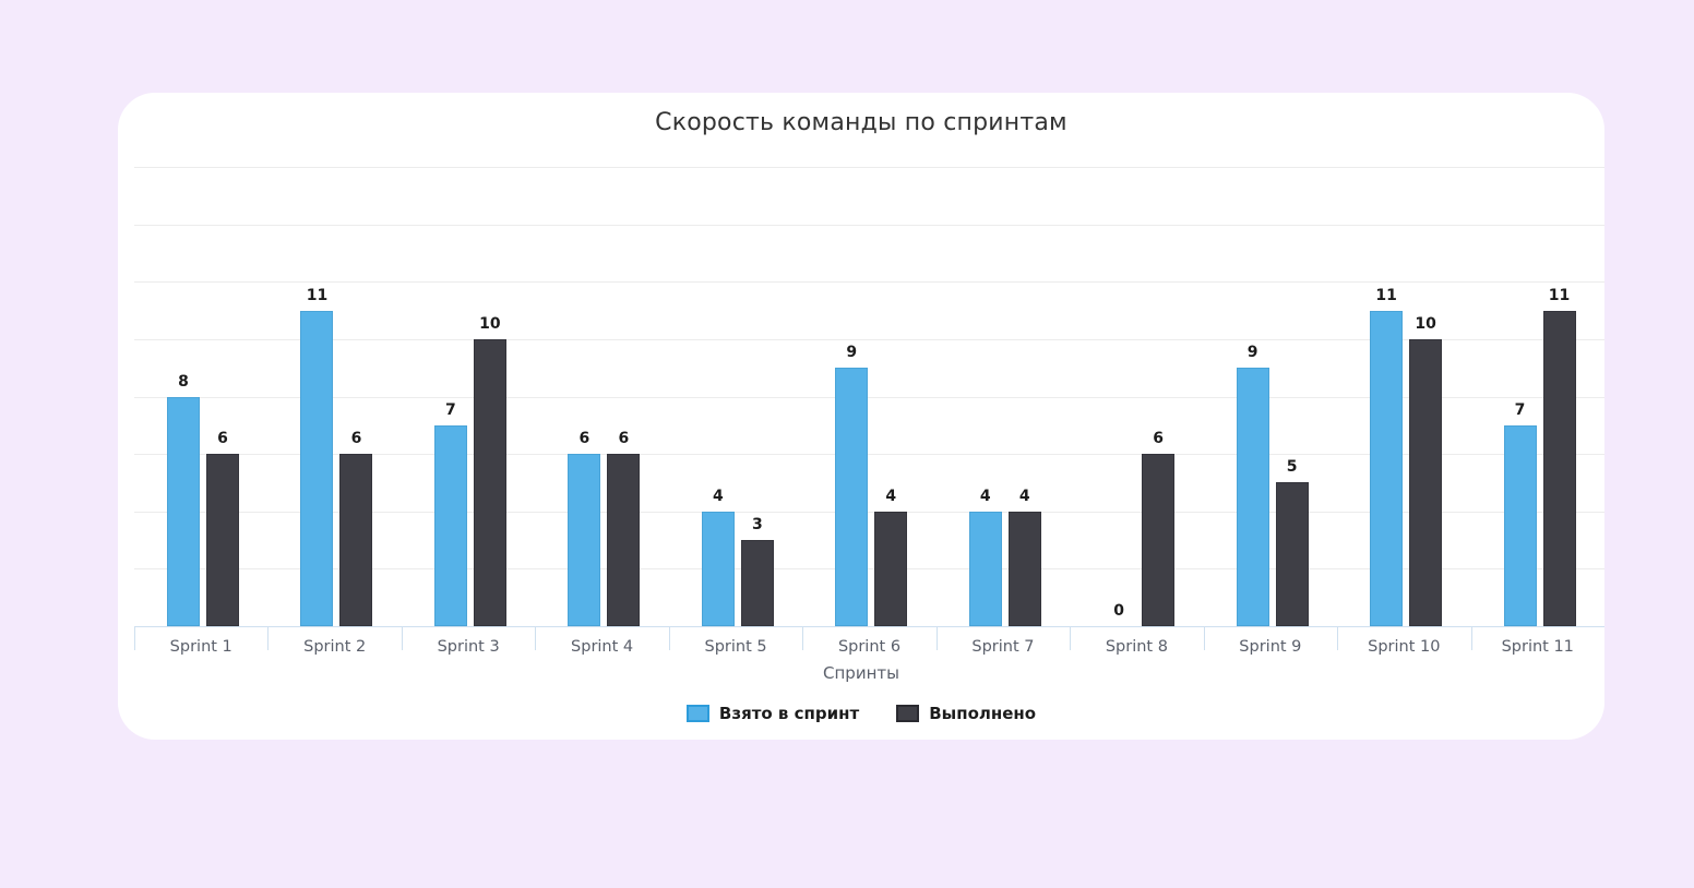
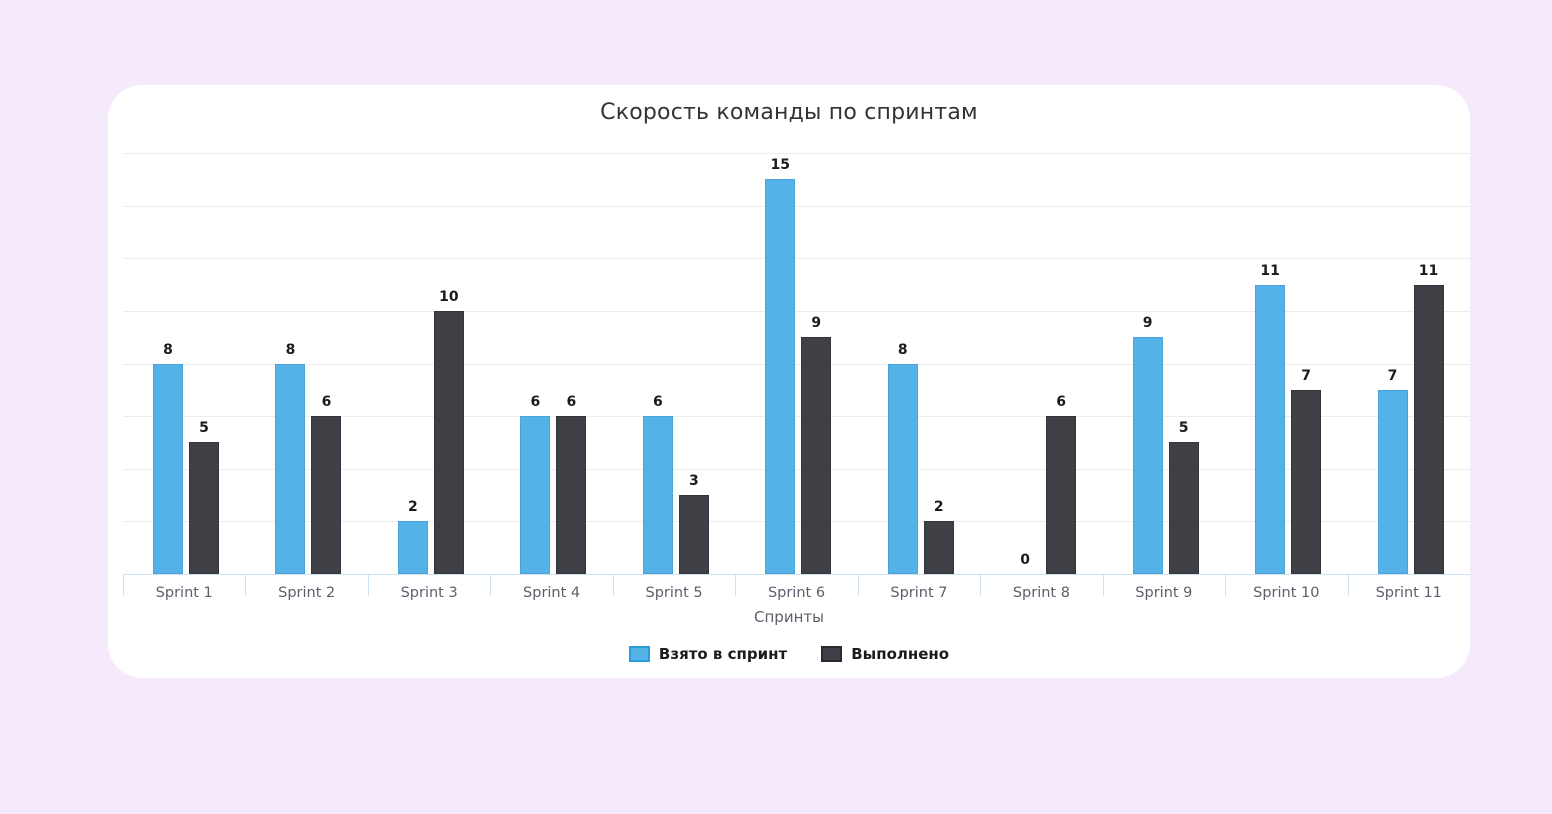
Выполнено/Sprint 1: 6 -> 5
Взято в спринт/Sprint 2: 11 -> 8
Взято в спринт/Sprint 3: 7 -> 2
Взято в спринт/Sprint 5: 4 -> 6
Взято в спринт/Sprint 6: 9 -> 15
Выполнено/Sprint 6: 4 -> 9
Взято в спринт/Sprint 7: 4 -> 8
Выполнено/Sprint 7: 4 -> 2
Выполнено/Sprint 10: 10 -> 7
